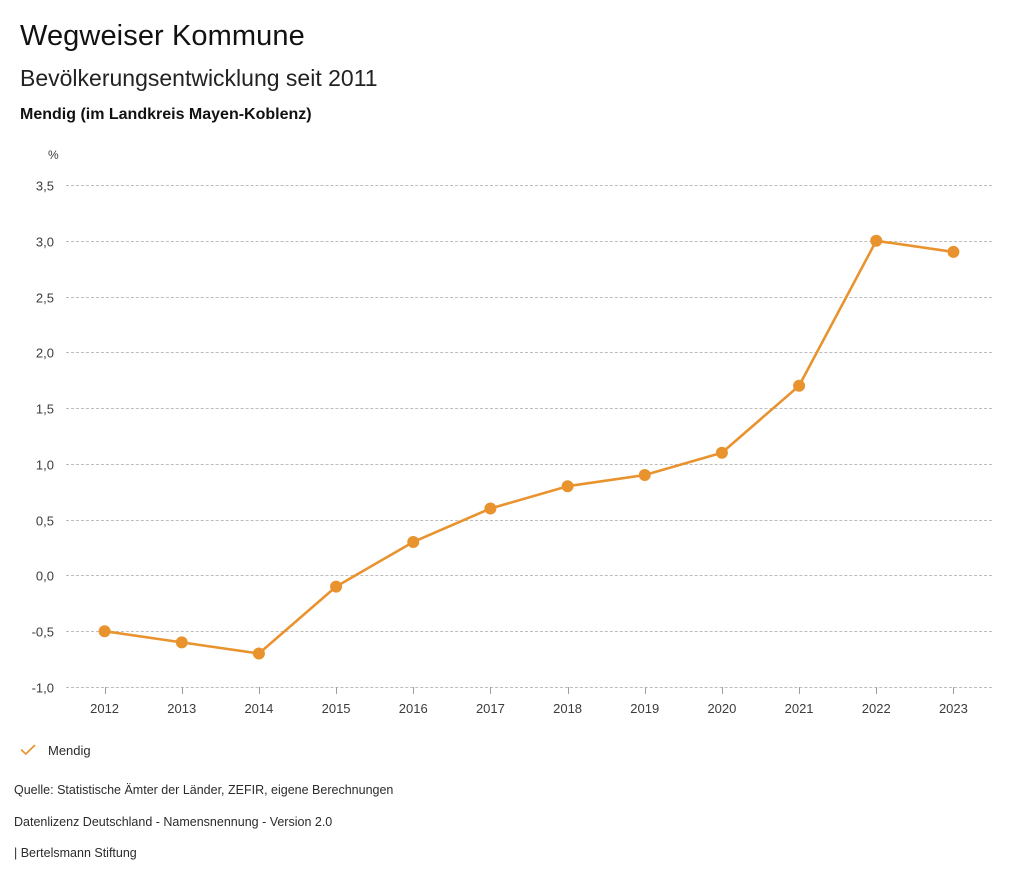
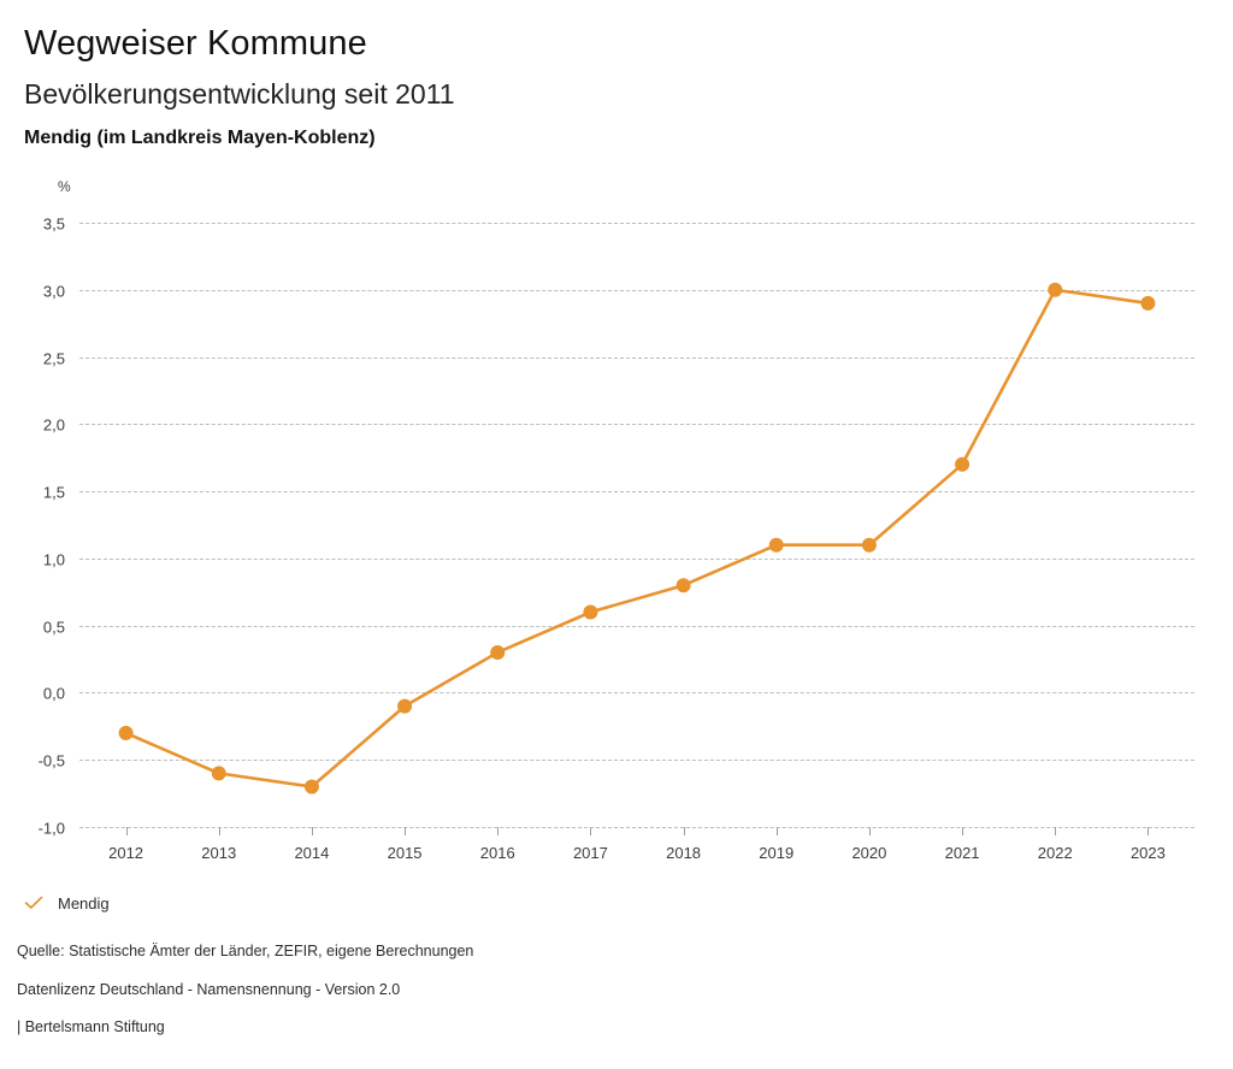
2012: -0,5 -> -0,3
2019: 0,9 -> 1,1
